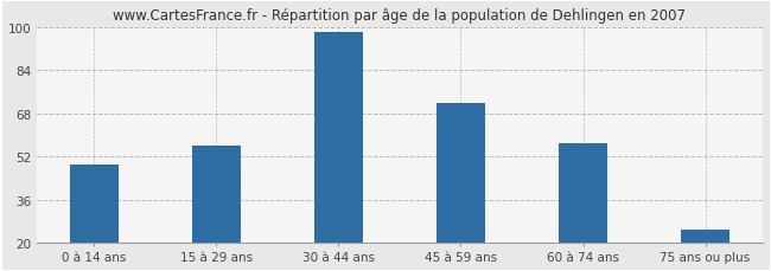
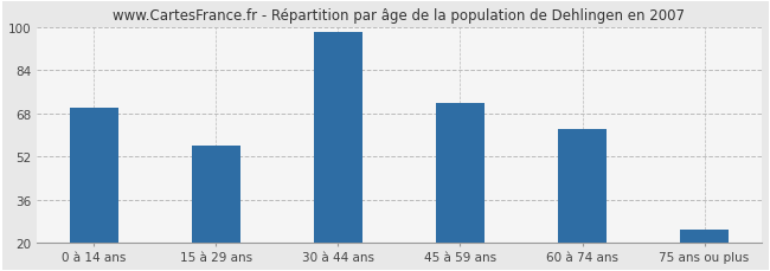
0 à 14 ans: 49 -> 70
60 à 74 ans: 57 -> 62
